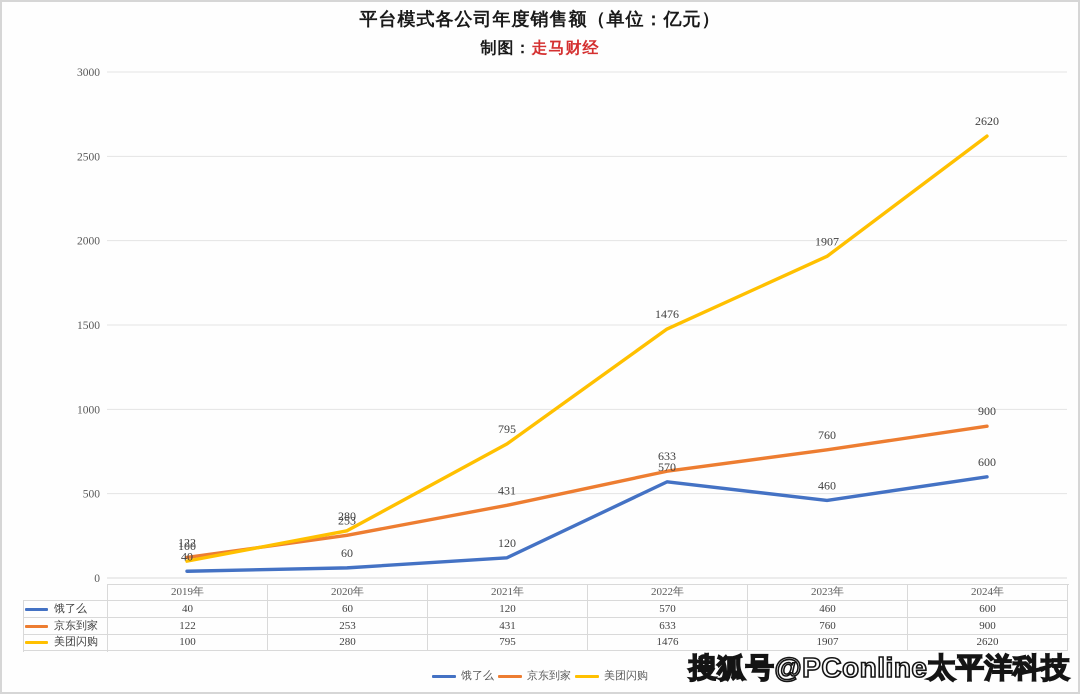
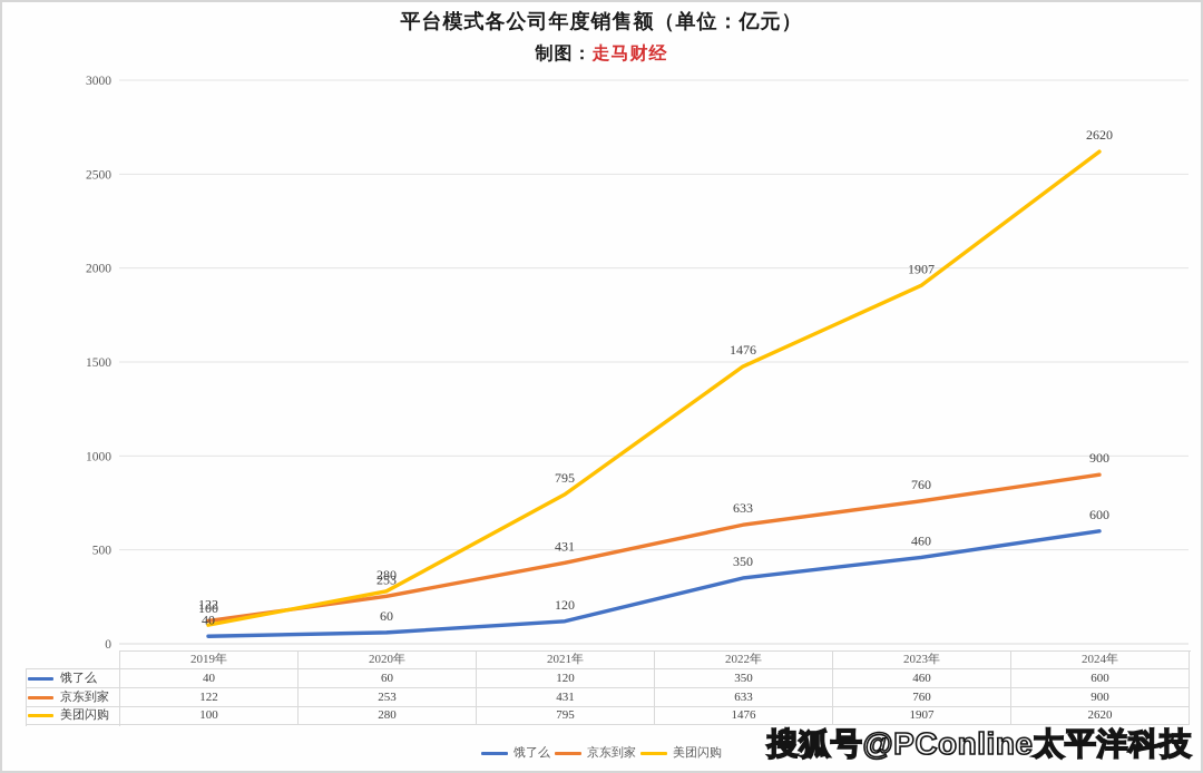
饿了么/2022年: 570 -> 350
